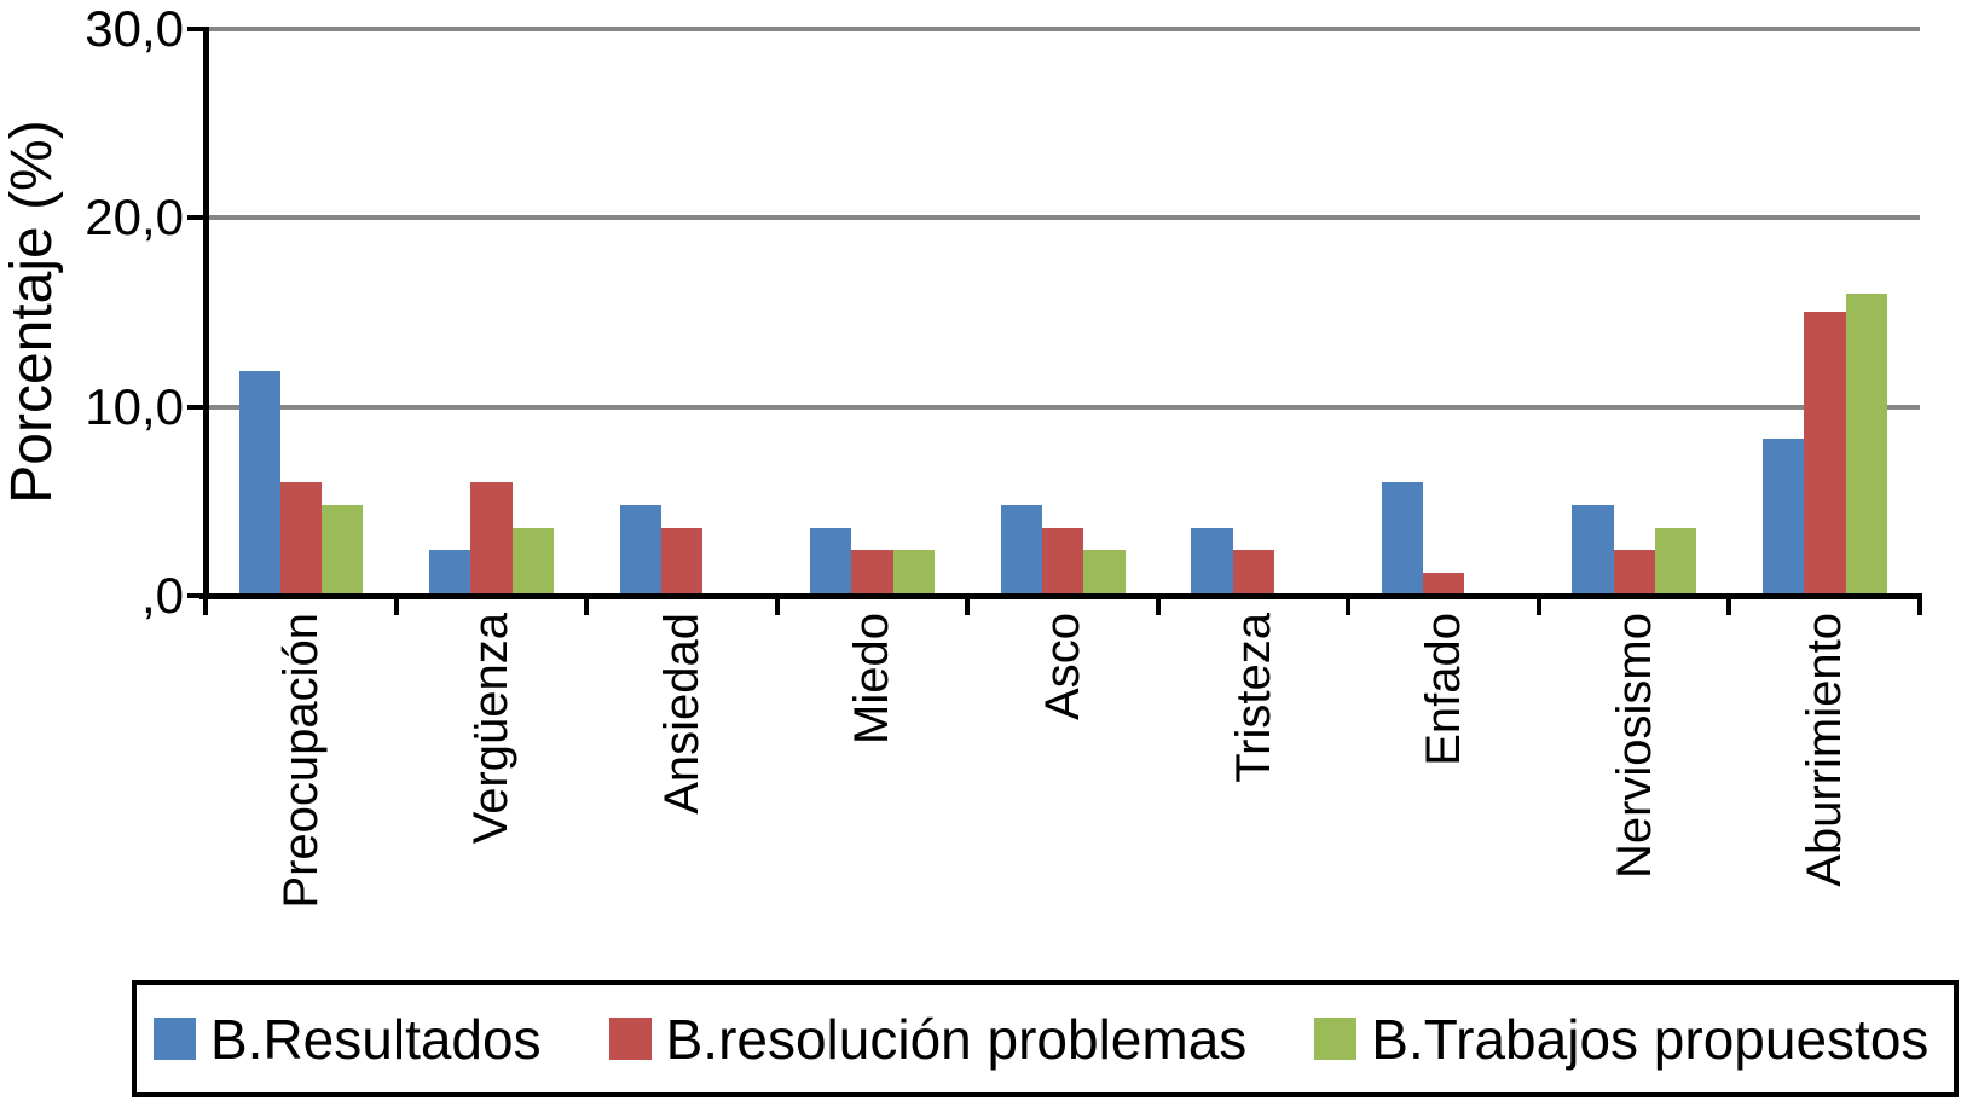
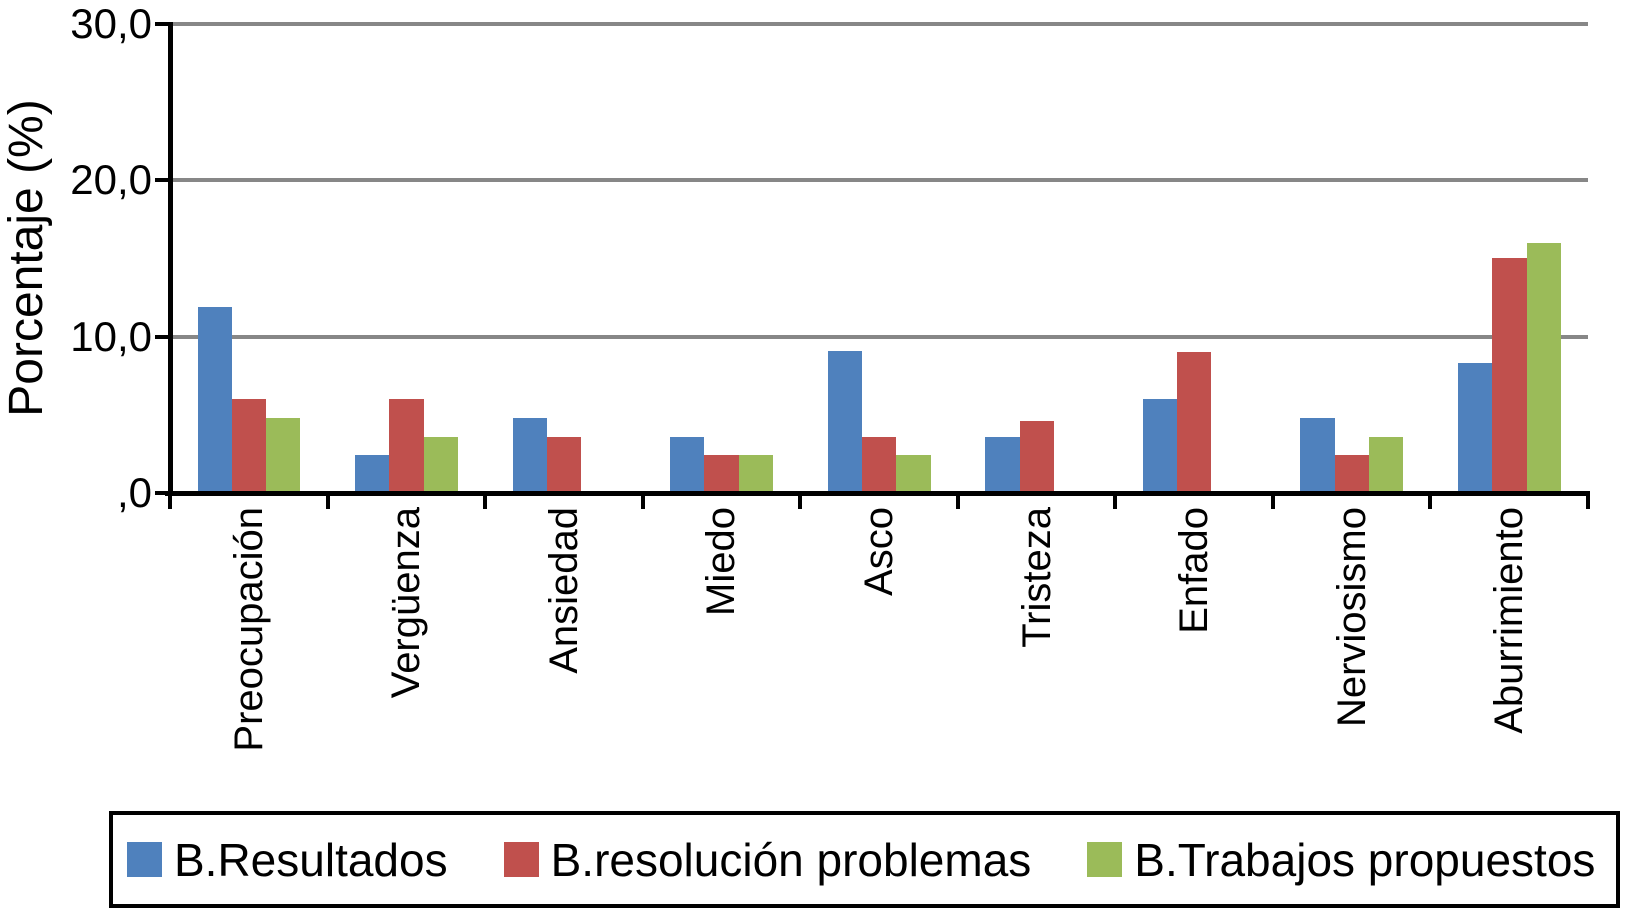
B.Resultados/Asco: 4,8 -> 9,1
B.resolución problemas/Tristeza: 2,4 -> 4,6
B.resolución problemas/Enfado: 1,2 -> 9,0
